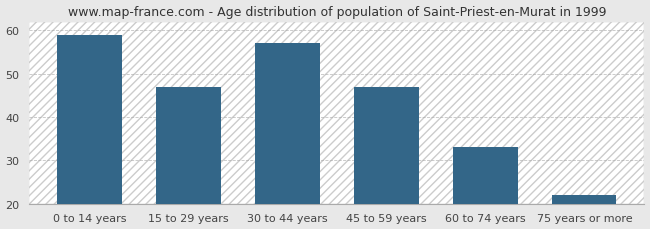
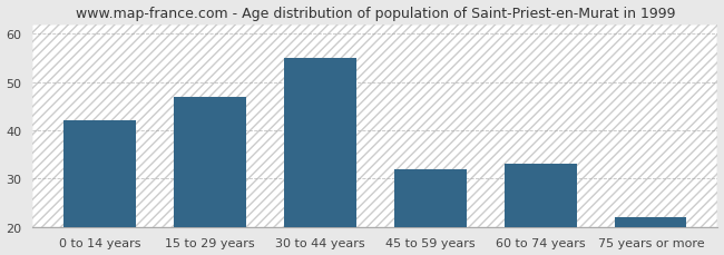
0 to 14 years: 59 -> 42
30 to 44 years: 57 -> 55
45 to 59 years: 47 -> 32
